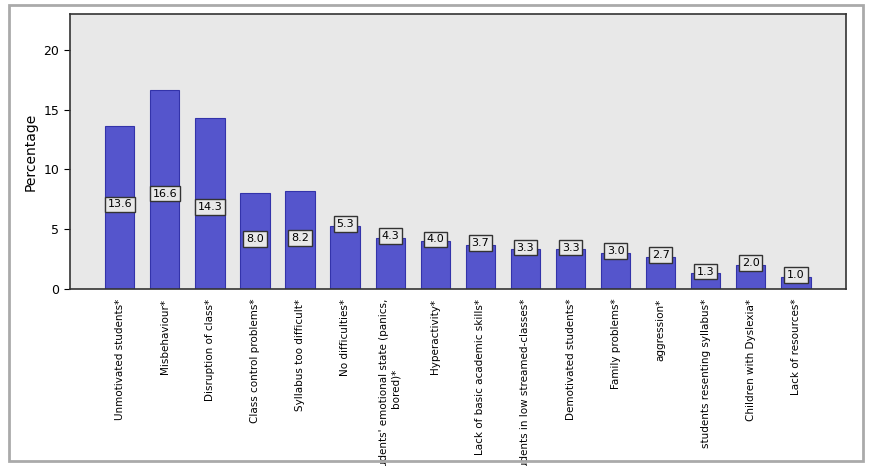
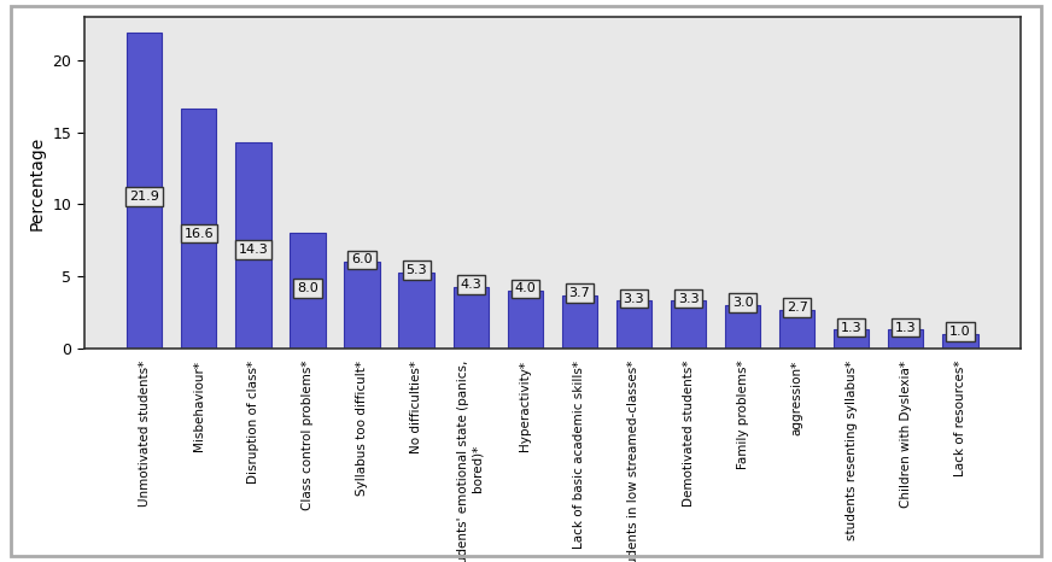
Unmotivated students*: 13.6 -> 21.9
Syllabus too difficult*: 8.2 -> 6.0
Children with Dyslexia*: 2.0 -> 1.3
